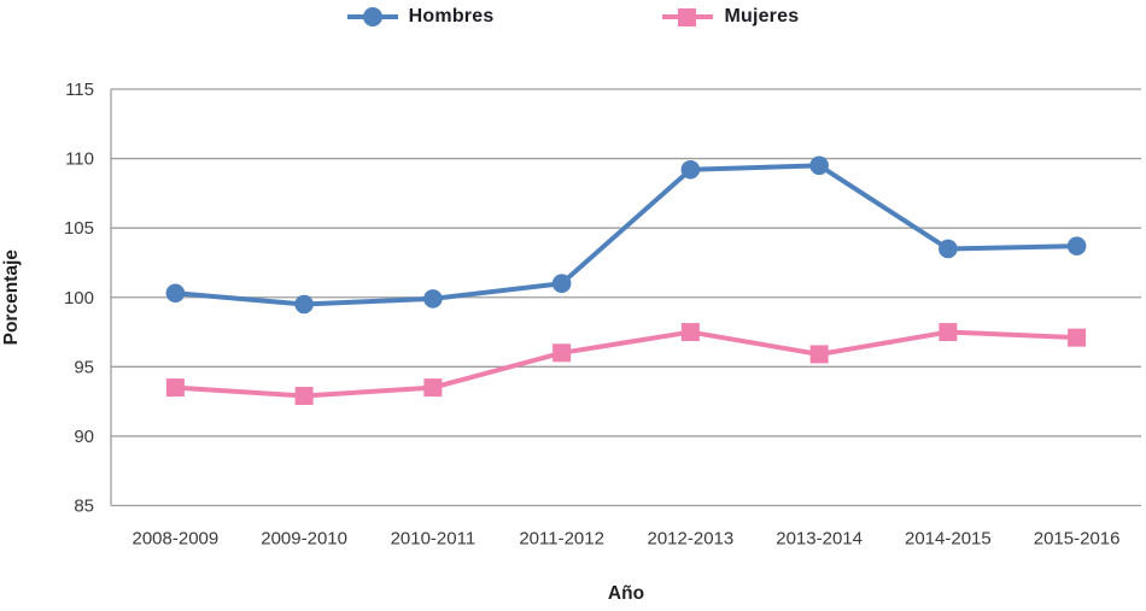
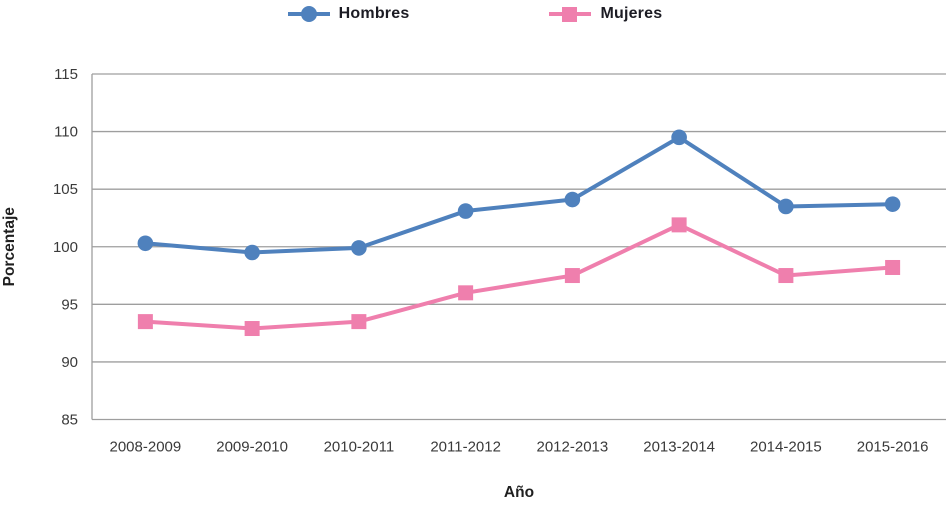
Hombres/2011-2012: 101.0 -> 103.1
Hombres/2012-2013: 109.2 -> 104.1
Mujeres/2013-2014: 95.9 -> 101.9
Mujeres/2015-2016: 97.1 -> 98.2
